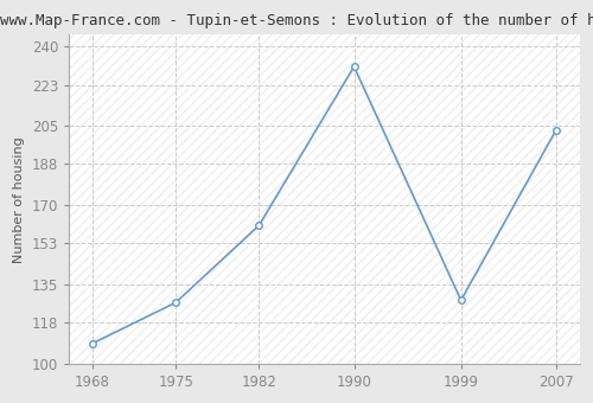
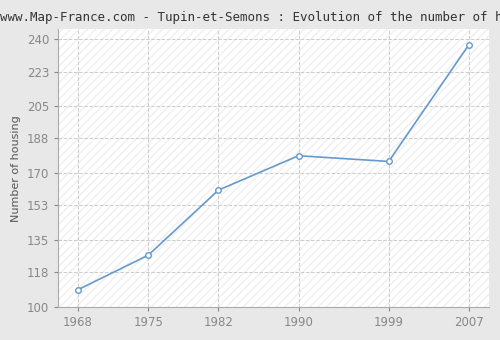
1990: 231 -> 179
1999: 128 -> 176
2007: 203 -> 237
